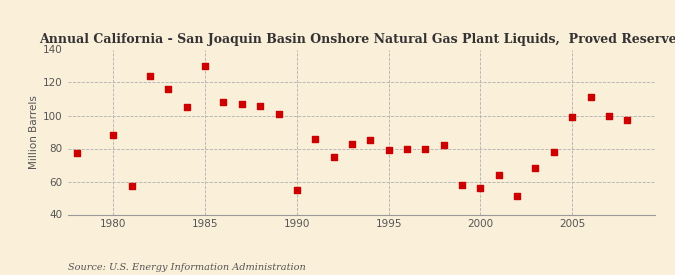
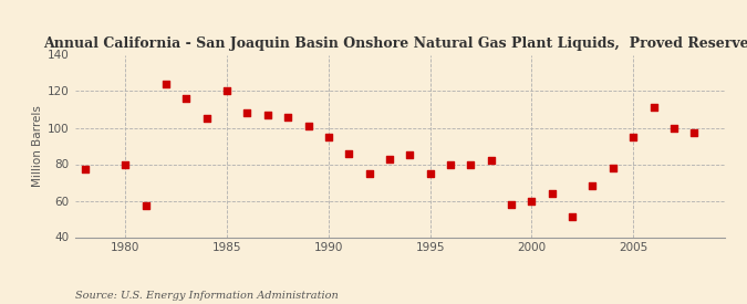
1980: 88 -> 80
1985: 130 -> 120
1990: 55 -> 95
1995: 79 -> 75
2000: 56 -> 60
2005: 99 -> 95
